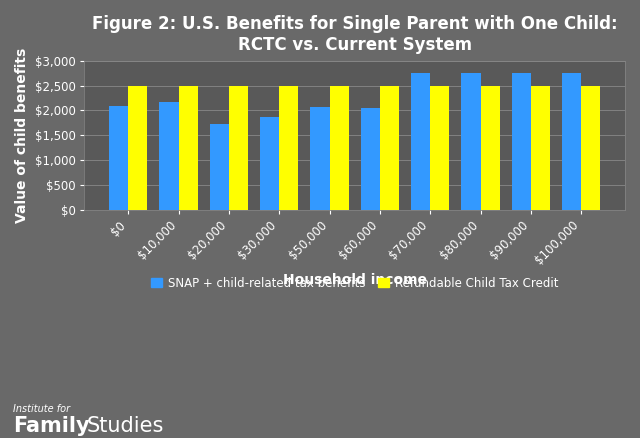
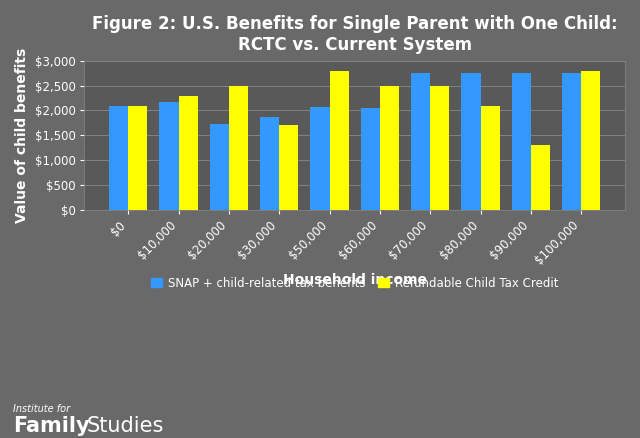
Refundable Child Tax Credit/$0: $2,500 -> $2,100
Refundable Child Tax Credit/$10,000: $2,500 -> $2,300
Refundable Child Tax Credit/$30,000: $2,500 -> $1,700
Refundable Child Tax Credit/$50,000: $2,500 -> $2,800
Refundable Child Tax Credit/$80,000: $2,500 -> $2,100
Refundable Child Tax Credit/$90,000: $2,500 -> $1,300
Refundable Child Tax Credit/$100,000: $2,500 -> $2,800
